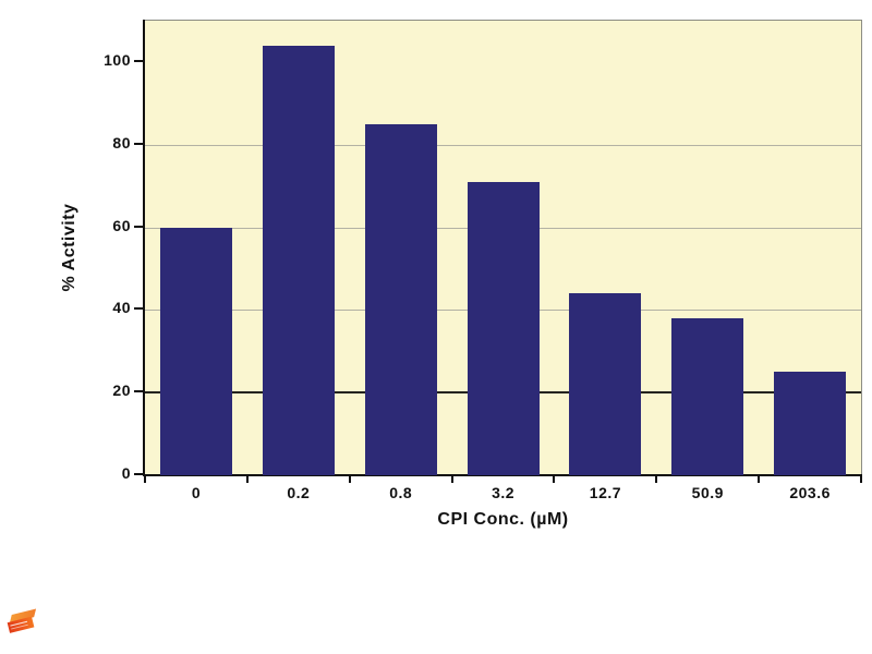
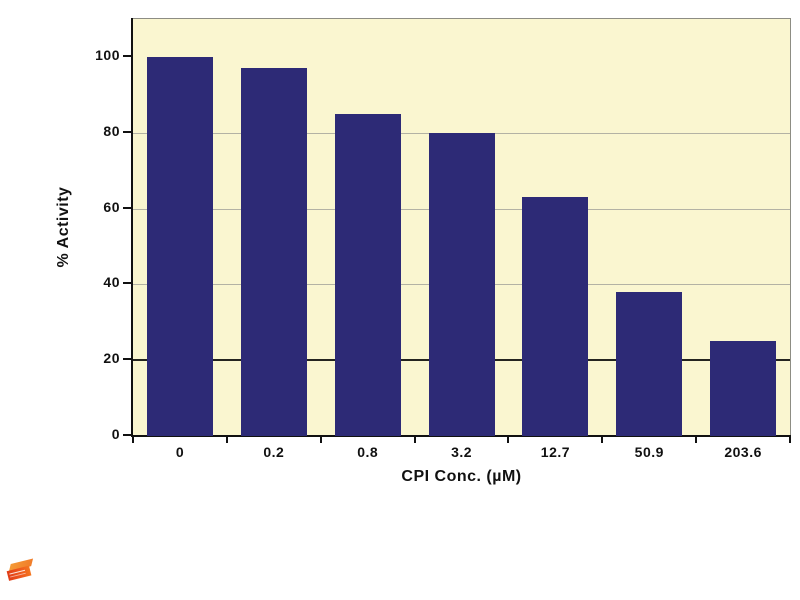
0: 60 -> 100
0.2: 104 -> 97
3.2: 71 -> 80
12.7: 44 -> 63
